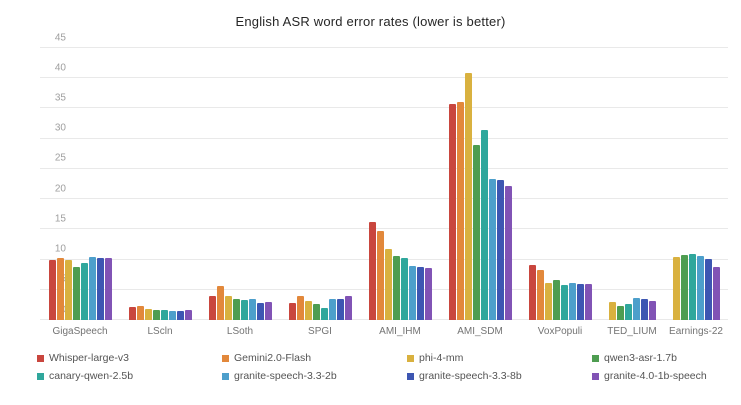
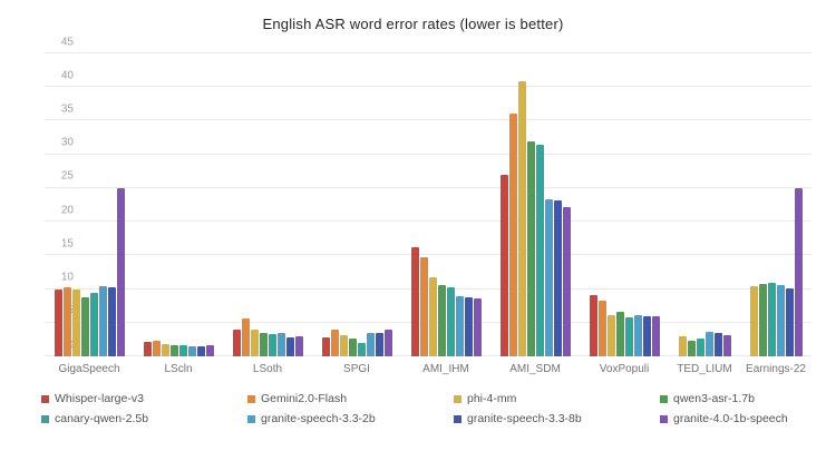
granite-4.0-1b-speech/GigaSpeech: 10 -> 25
Whisper-large-v3/AMI_SDM: 36 -> 27
qwen3-asr-1.7b/AMI_SDM: 29 -> 32
granite-4.0-1b-speech/Earnings-22: 9 -> 25
